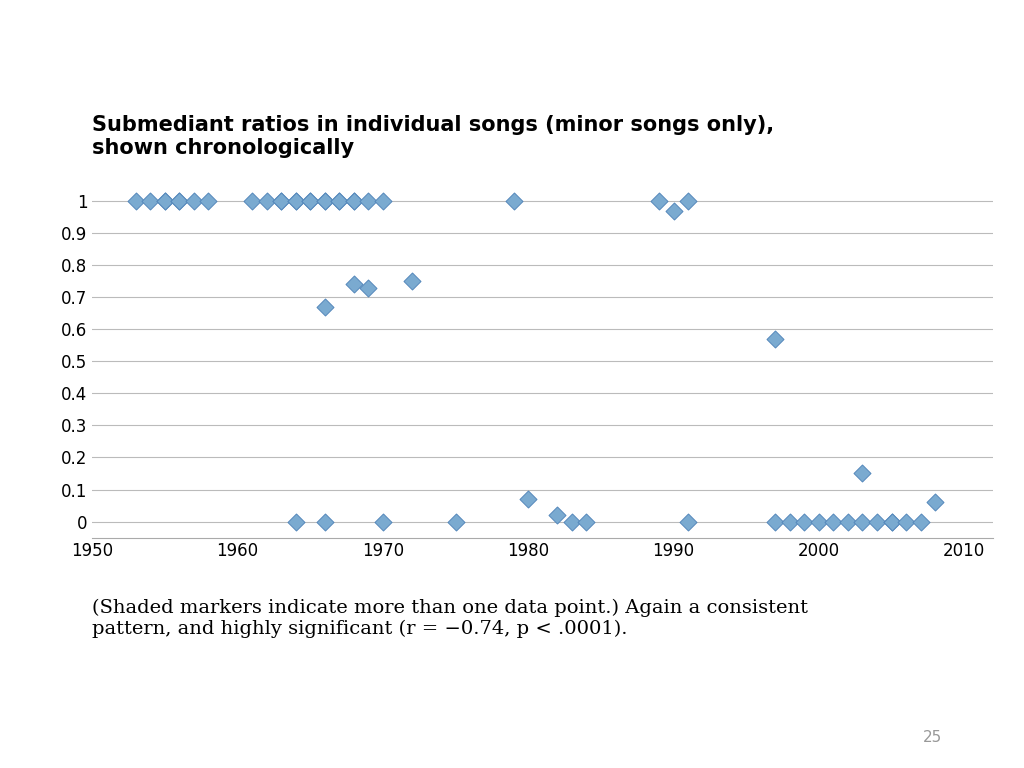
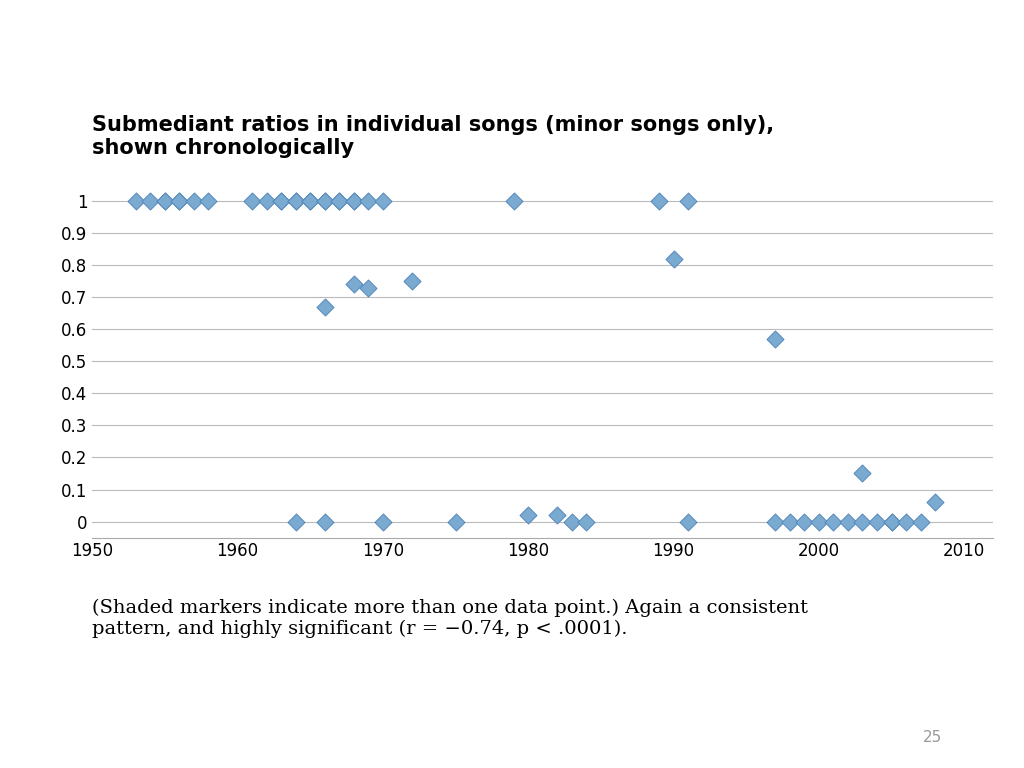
1980: 0.07 -> 0.02
1990: 0.97 -> 0.82
